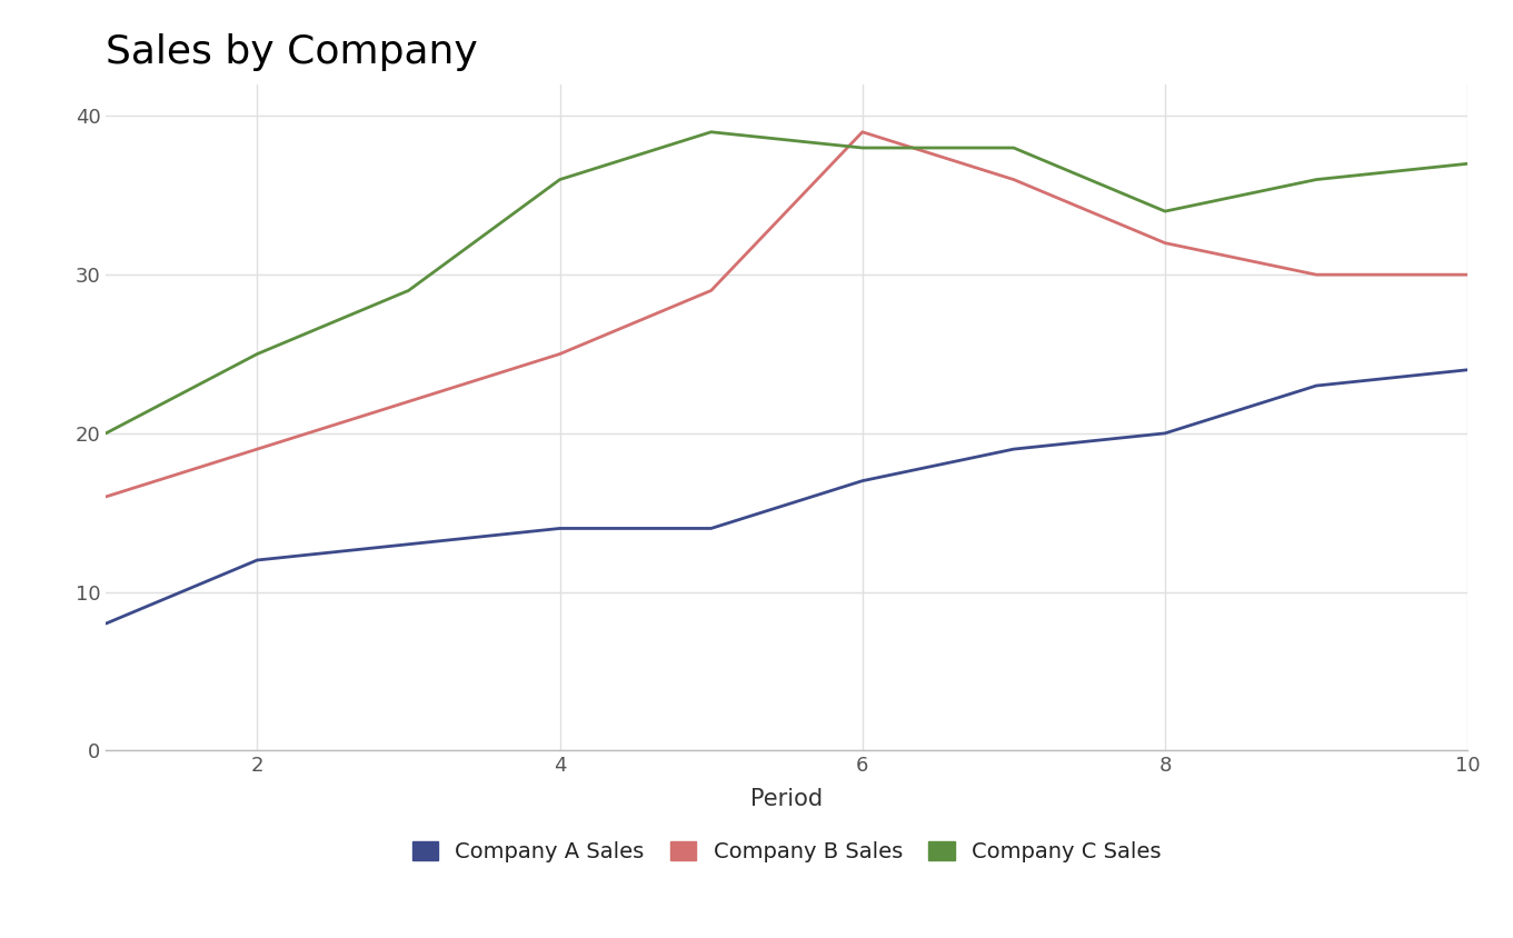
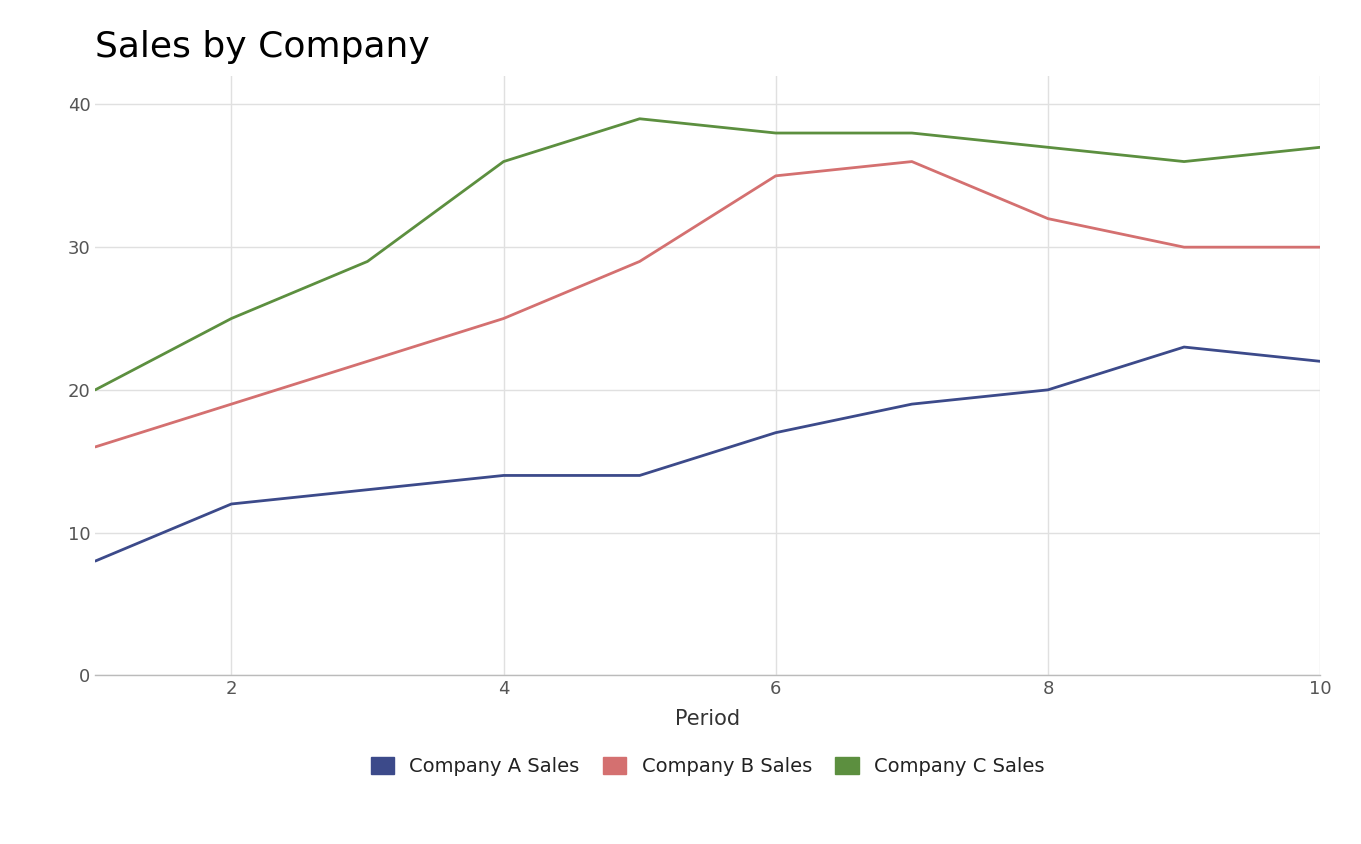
Company B Sales/6: 39 -> 35
Company C Sales/8: 34 -> 37
Company A Sales/10: 24 -> 22
